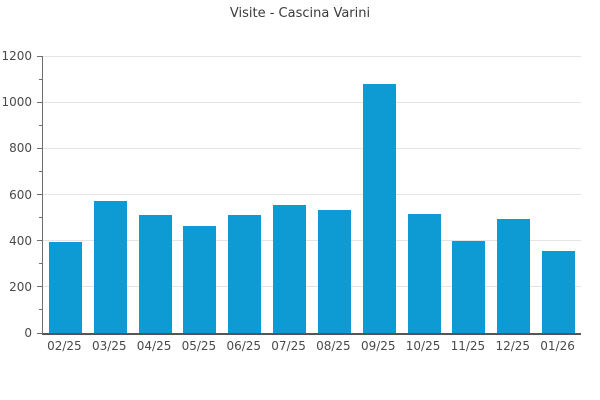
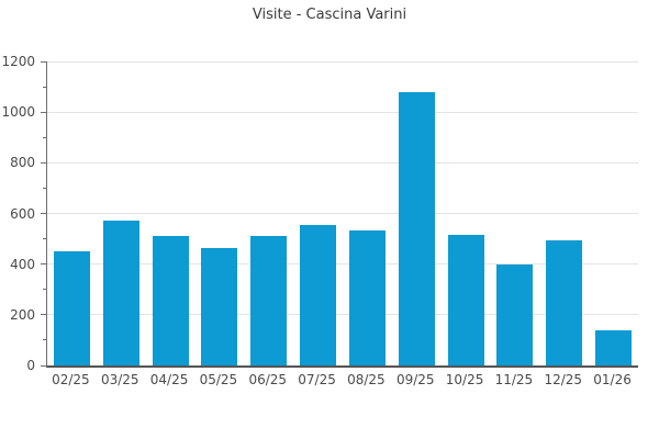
02/25: 400 -> 450
01/26: 360 -> 140
